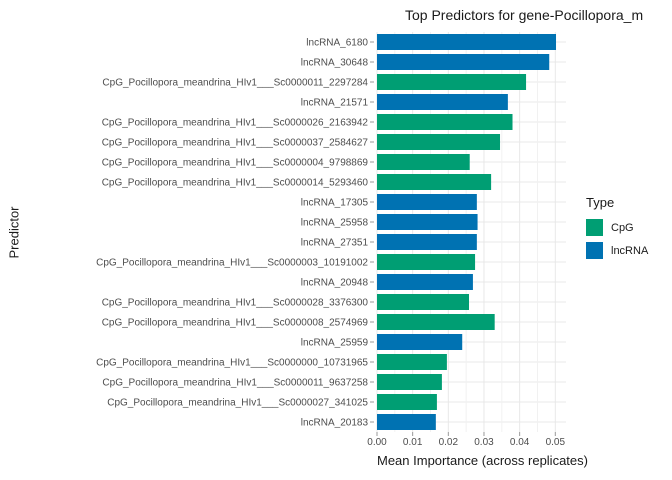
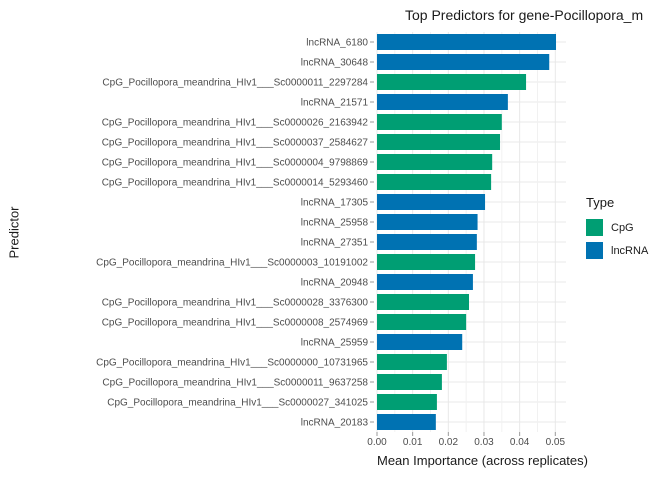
CpG_Pocillopora_meandrina_HIv1___Sc0000026_2163942: 0.038 -> 0.035
CpG_Pocillopora_meandrina_HIv1___Sc0000004_9798869: 0.026 -> 0.032
lncRNA_17305: 0.028 -> 0.030
CpG_Pocillopora_meandrina_HIv1___Sc0000008_2574969: 0.033 -> 0.025
